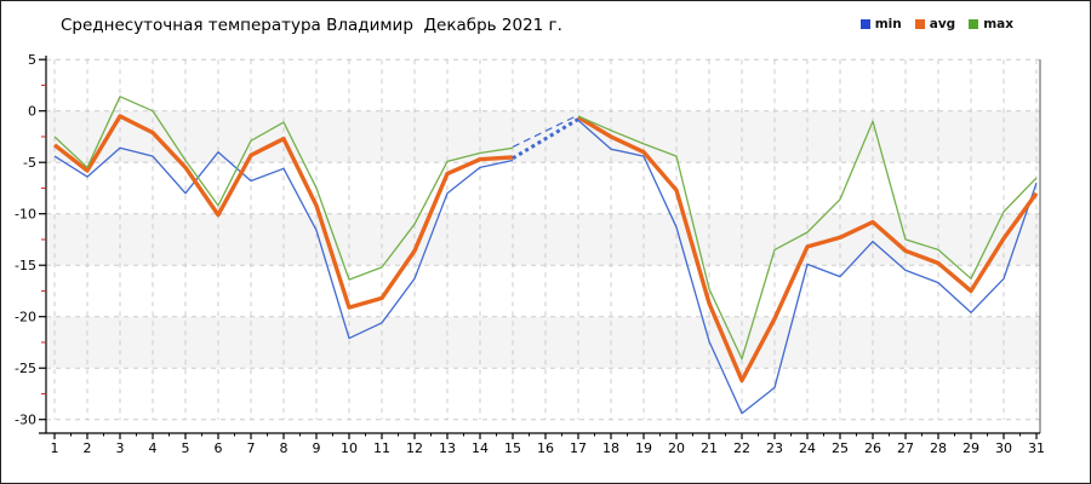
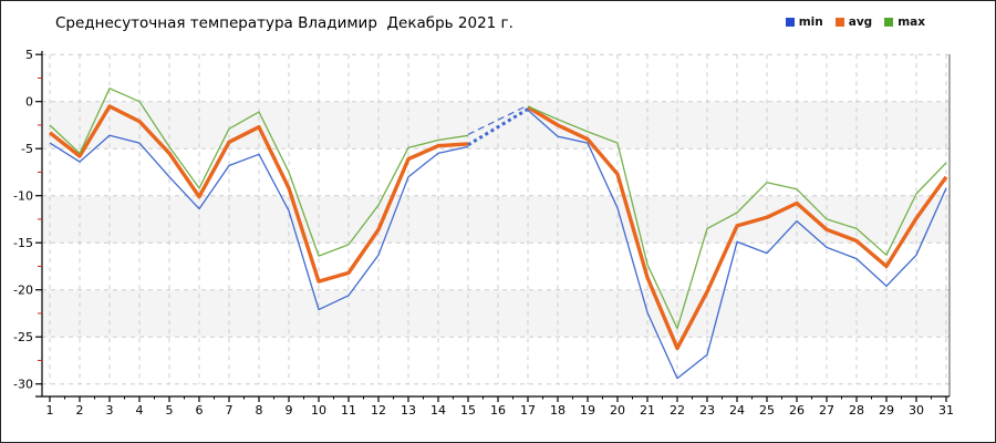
min/6: -4 -> -11
max/26: -1 -> -9
min/31: -7 -> -9
